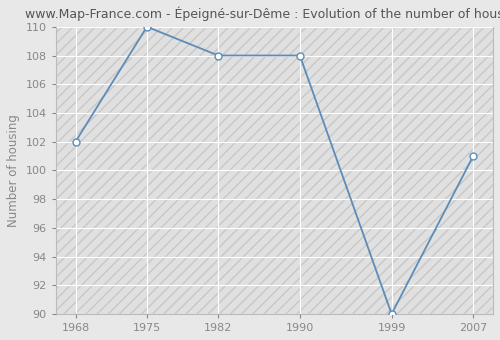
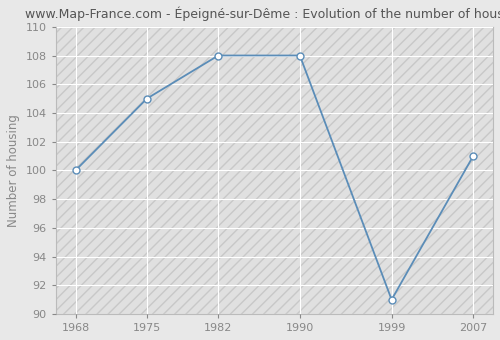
1968: 102 -> 100
1975: 110 -> 105
1999: 90 -> 91
